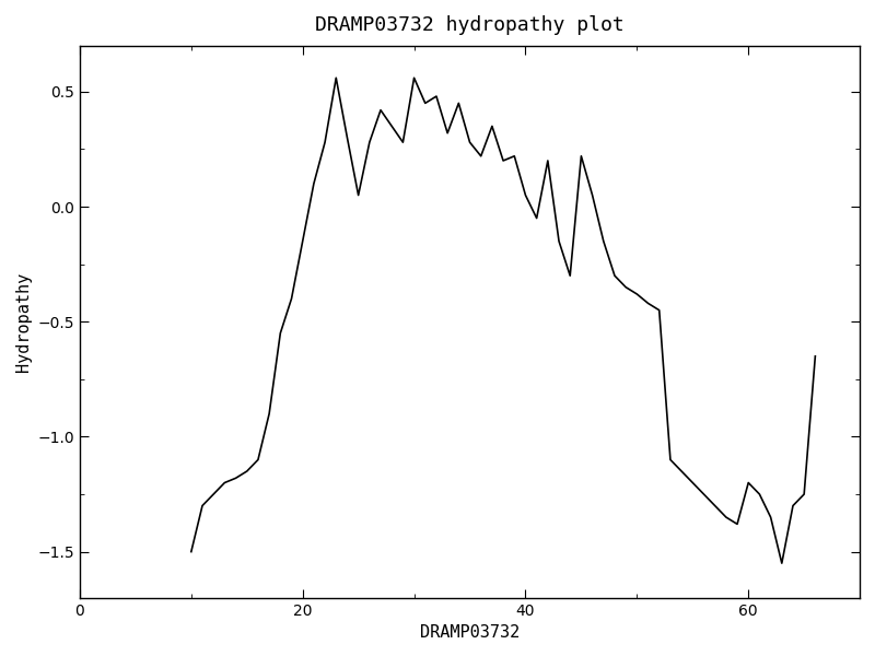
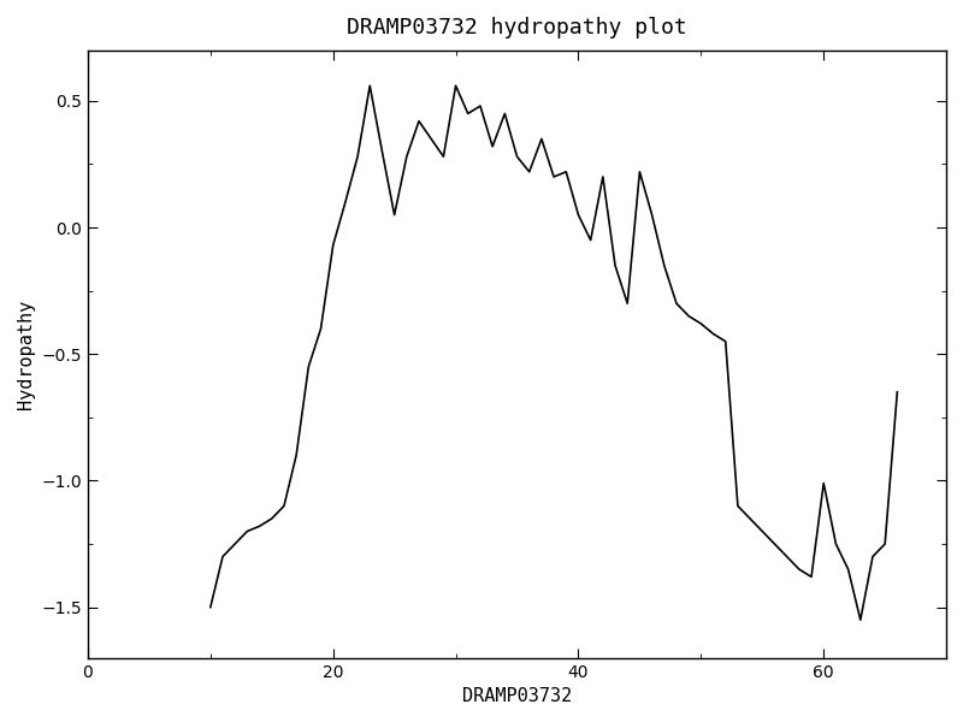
20: -0.15 -> -0.07
60: -1.20 -> -1.01
